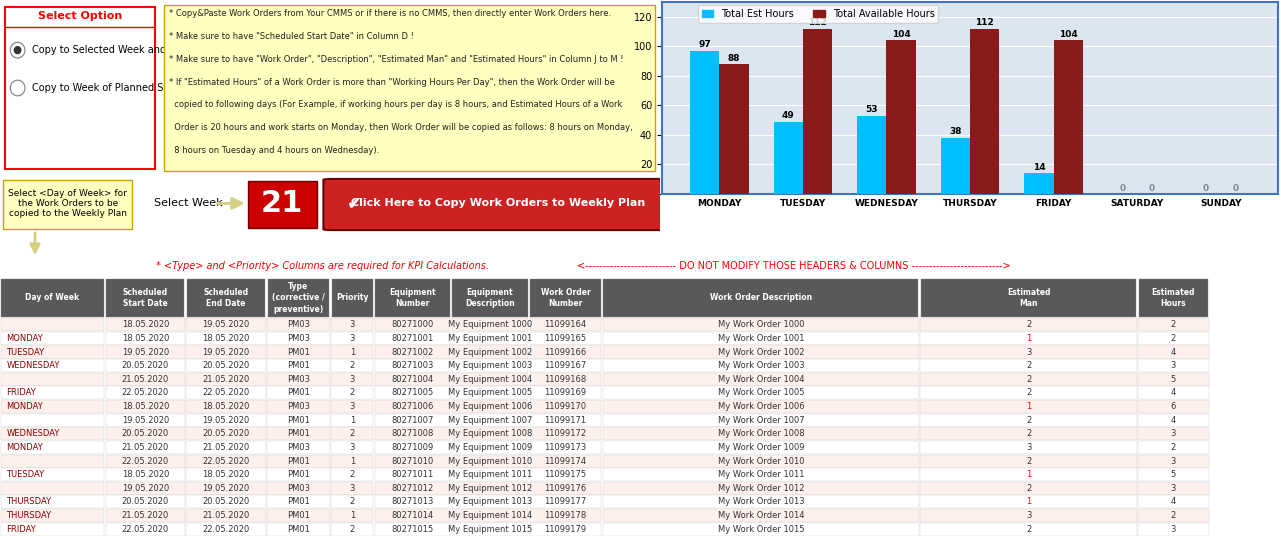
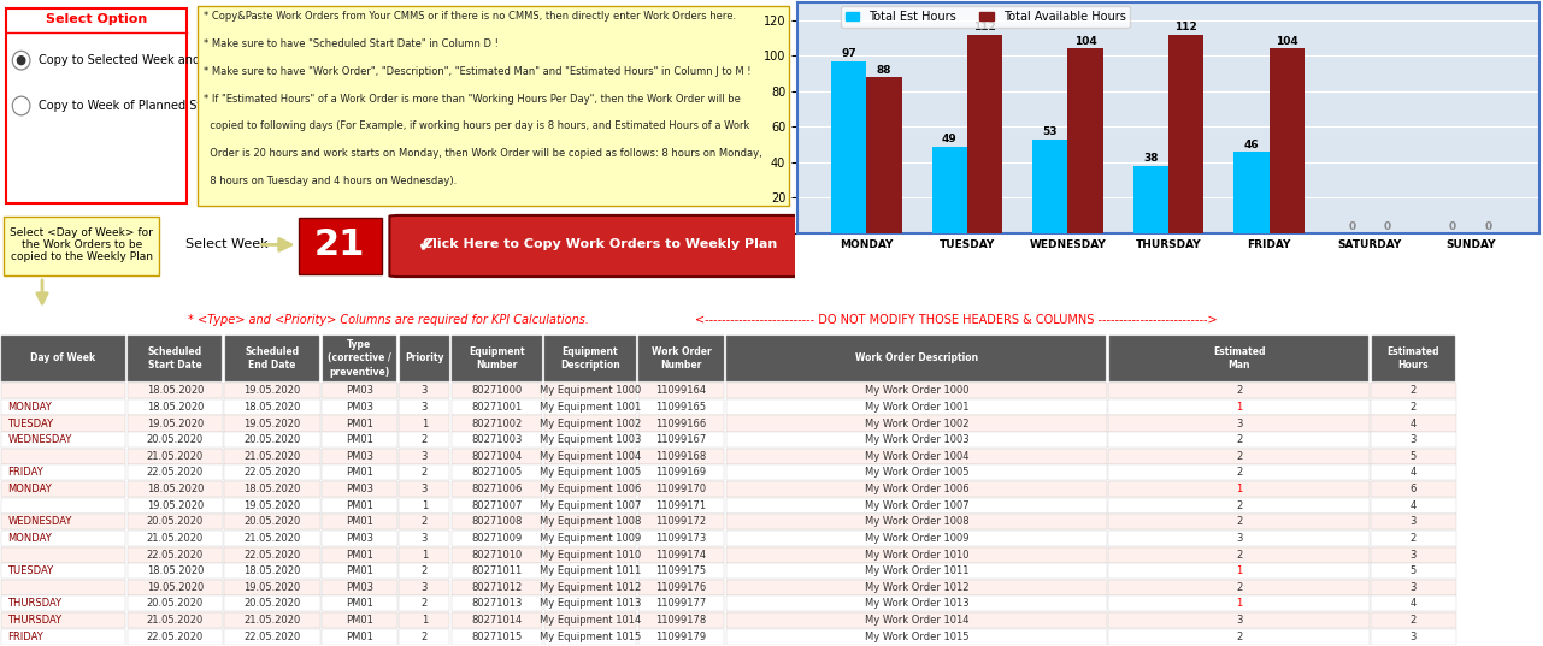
Total Est Hours/FRIDAY: 14 -> 46
